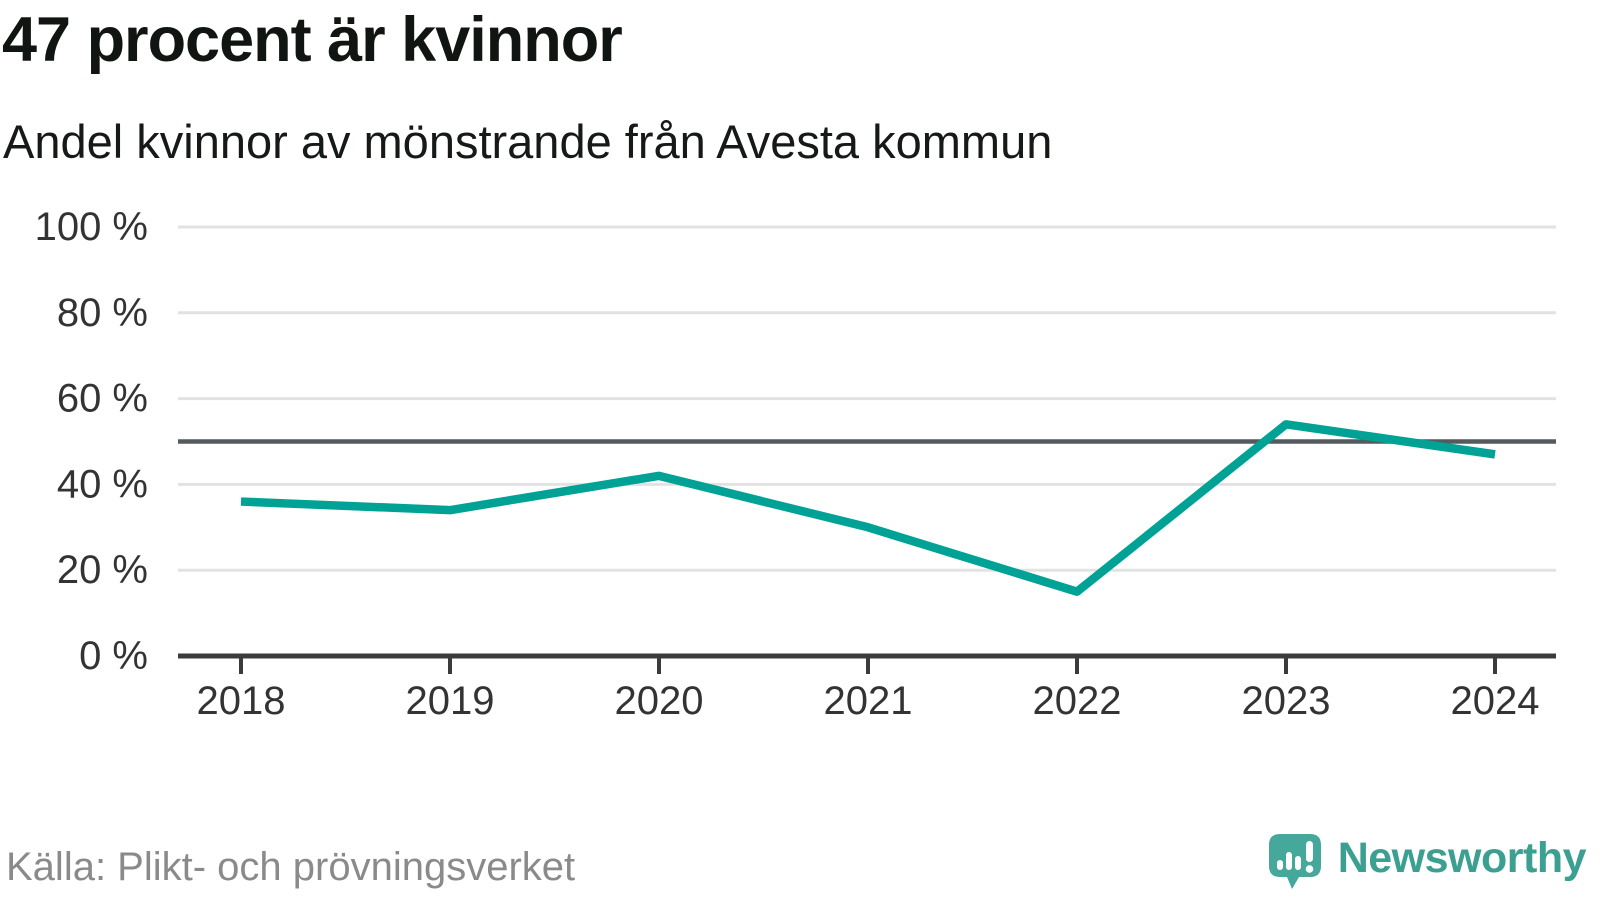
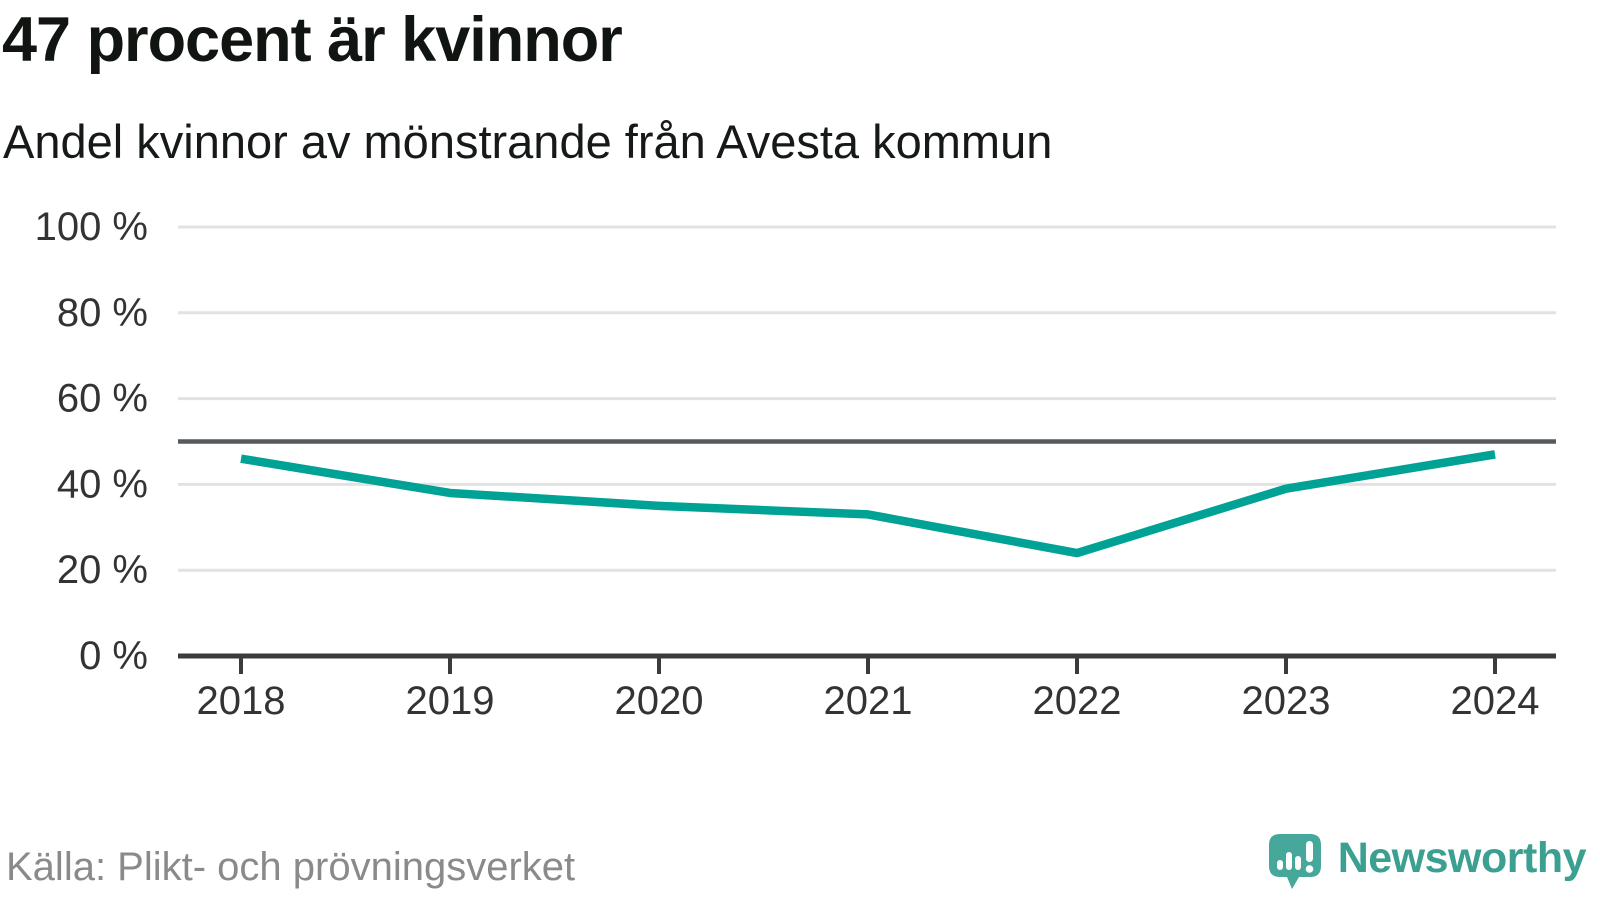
2018: 36% -> 46%
2019: 34% -> 38%
2020: 42% -> 35%
2021: 30% -> 33%
2022: 15% -> 24%
2023: 54% -> 39%
